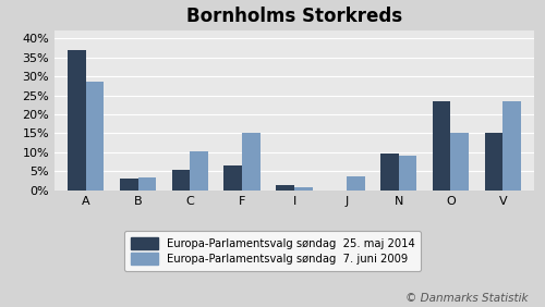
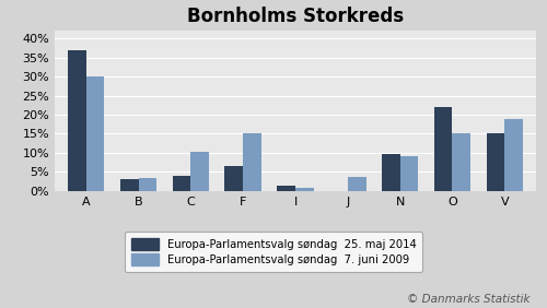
Europa-Parlamentsvalg søndag 7. juni 2009/A: 28.5% -> 30.0%
Europa-Parlamentsvalg søndag 25. maj 2014/C: 5.5% -> 4.0%
Europa-Parlamentsvalg søndag 25. maj 2014/O: 23.5% -> 22.0%
Europa-Parlamentsvalg søndag 7. juni 2009/V: 23.5% -> 19.0%
